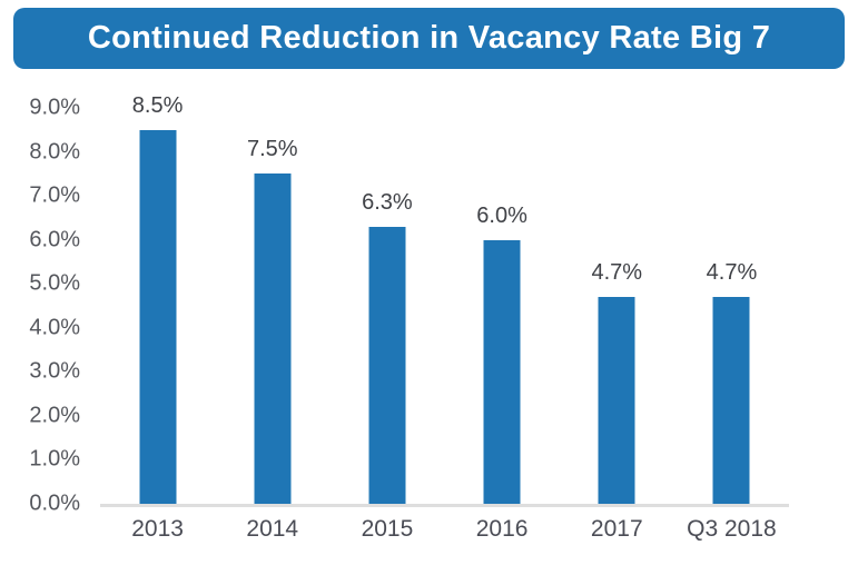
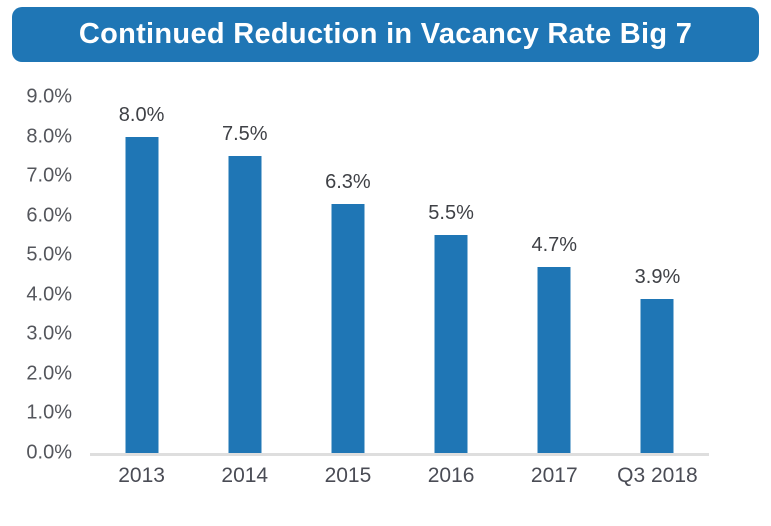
2013: 8.5% -> 8.0%
2016: 6.0% -> 5.5%
Q3 2018: 4.7% -> 3.9%
